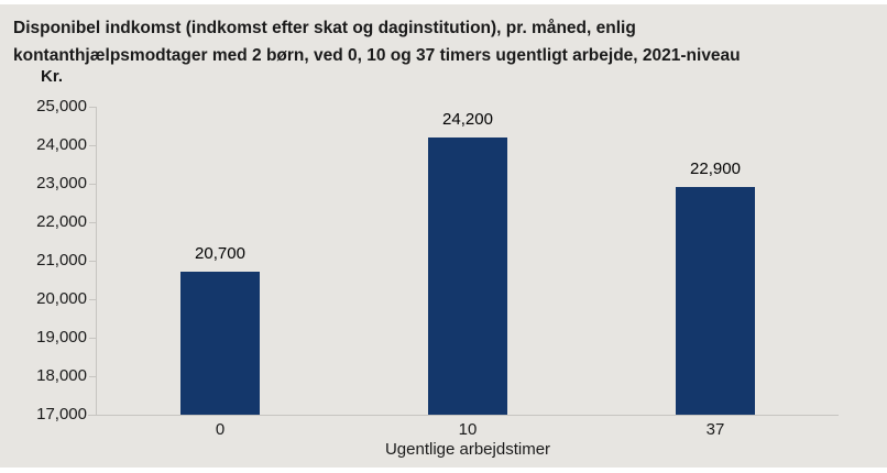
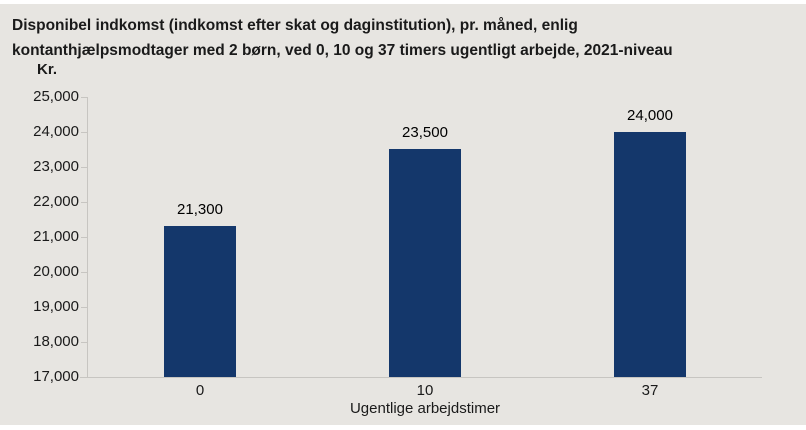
0: 20,700 -> 21,300
10: 24,200 -> 23,500
37: 22,900 -> 24,000
